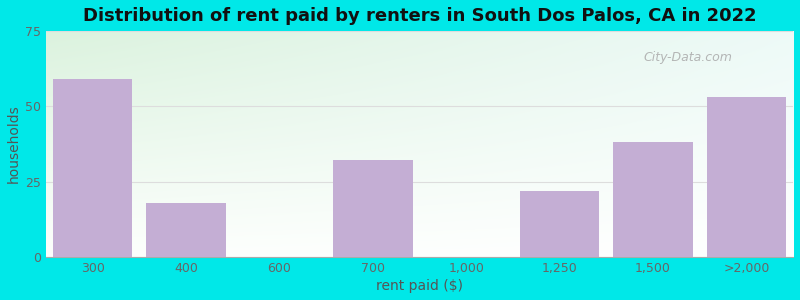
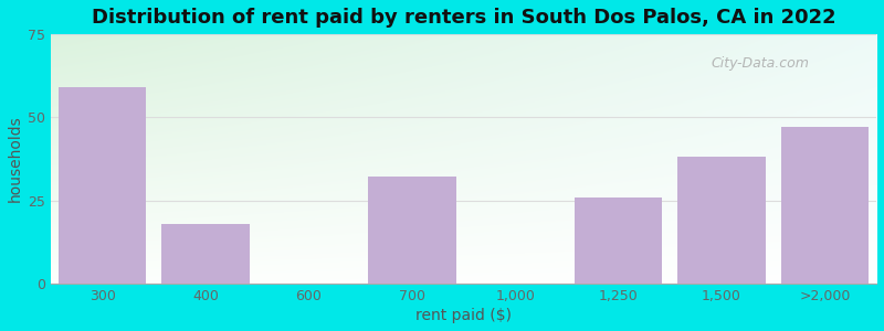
1,250: 22 -> 26
>2,000: 53 -> 47
